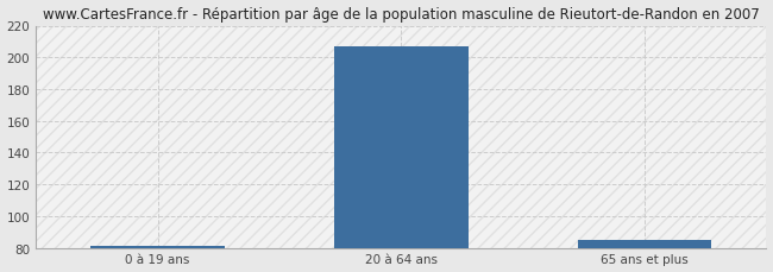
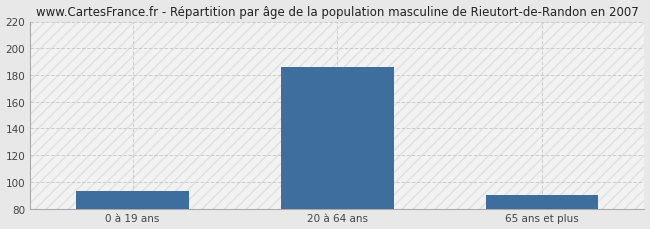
0 à 19 ans: 81 -> 93
20 à 64 ans: 207 -> 186
65 ans et plus: 85 -> 90
